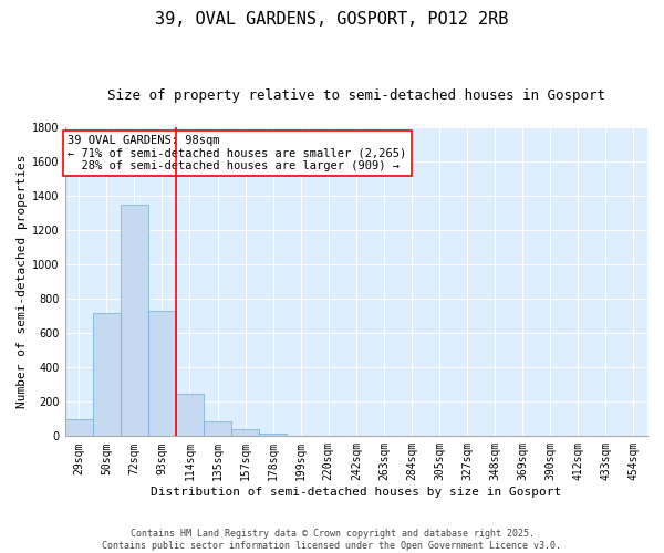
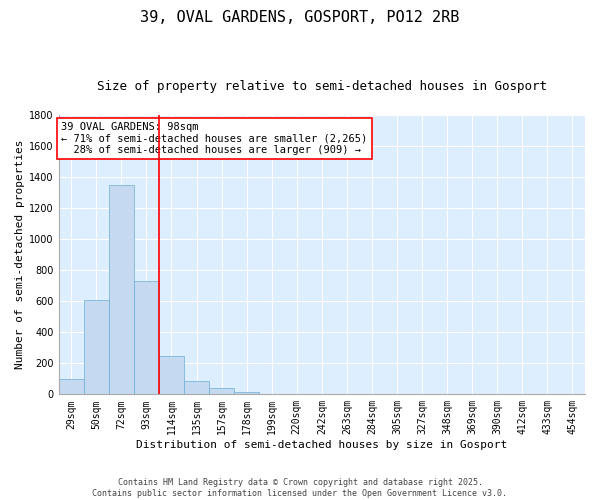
50sqm: 720 -> 610
